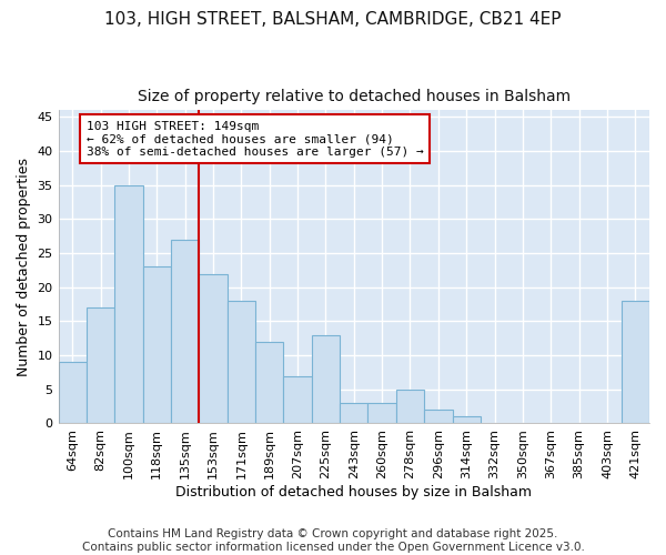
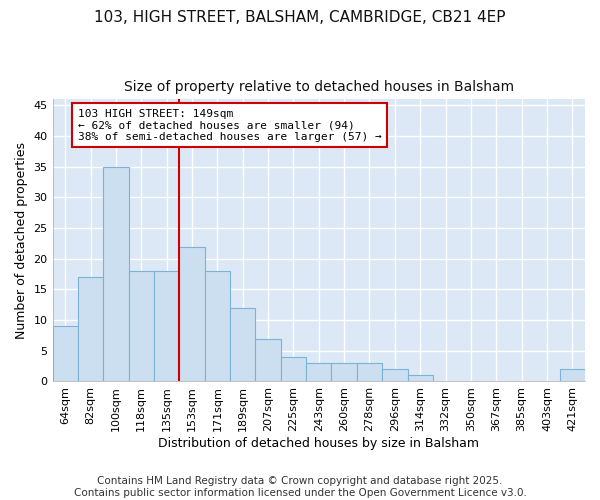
118sqm: 23 -> 18
135sqm: 27 -> 18
225sqm: 13 -> 4
278sqm: 5 -> 3
421sqm: 18 -> 2
